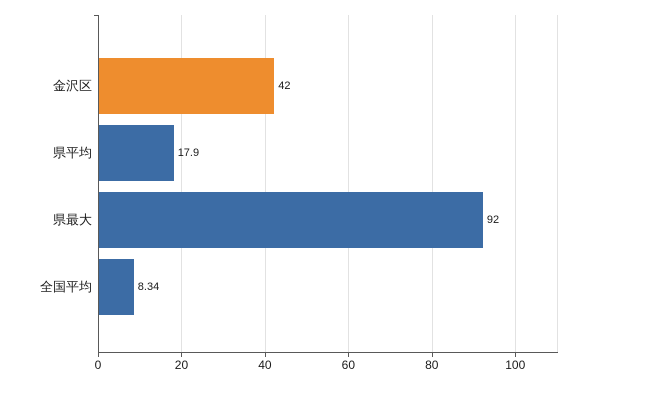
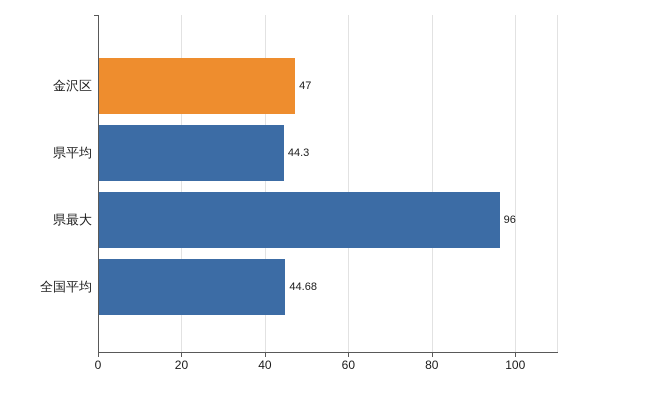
金沢区: 42 -> 47
県平均: 17.9 -> 44.3
県最大: 92 -> 96
全国平均: 8.34 -> 44.68
